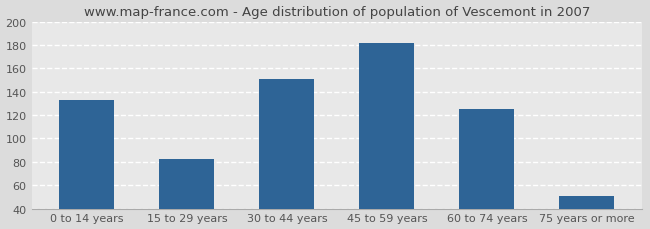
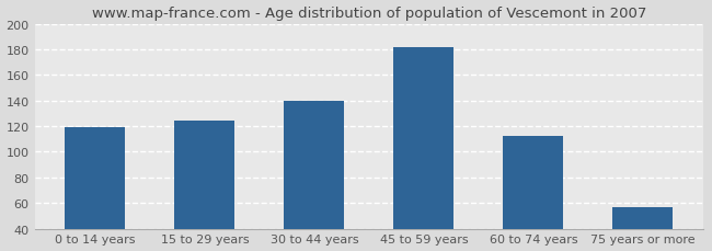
0 to 14 years: 133 -> 119
15 to 29 years: 82 -> 124
30 to 44 years: 151 -> 140
60 to 74 years: 125 -> 112
75 years or more: 51 -> 57
